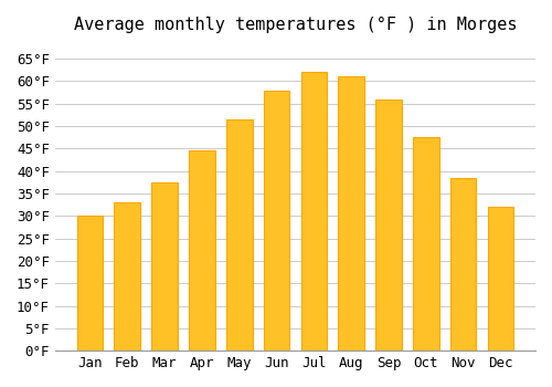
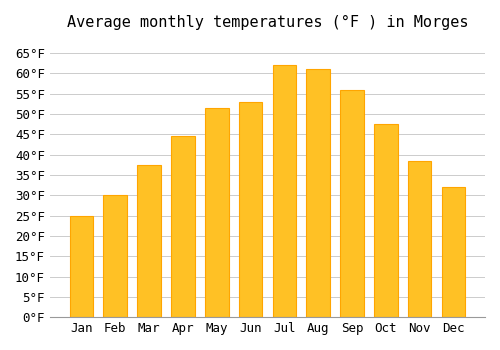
Jan: 30.0°F -> 25.0°F
Feb: 33.0°F -> 30.0°F
Jun: 58.0°F -> 53.0°F
